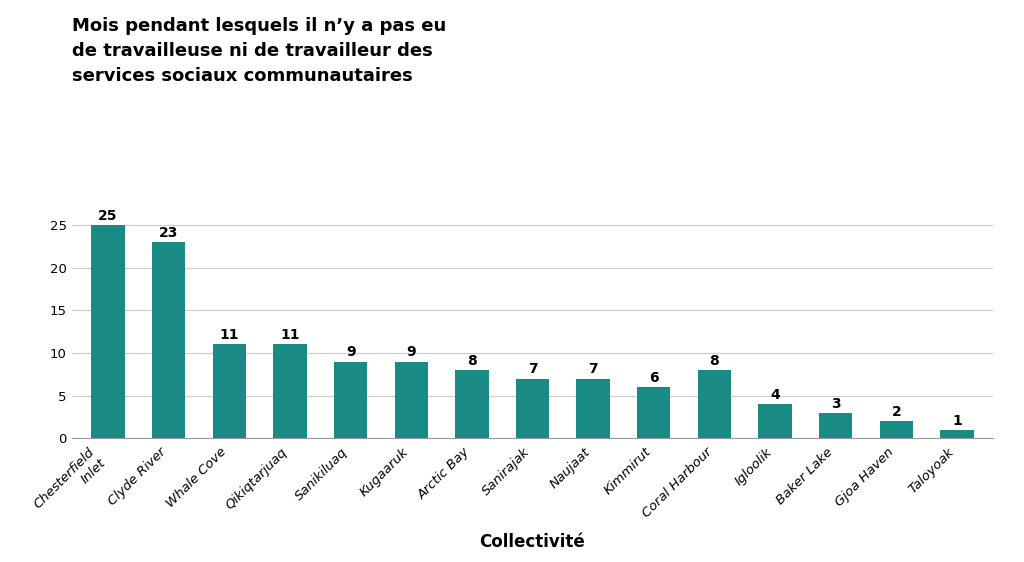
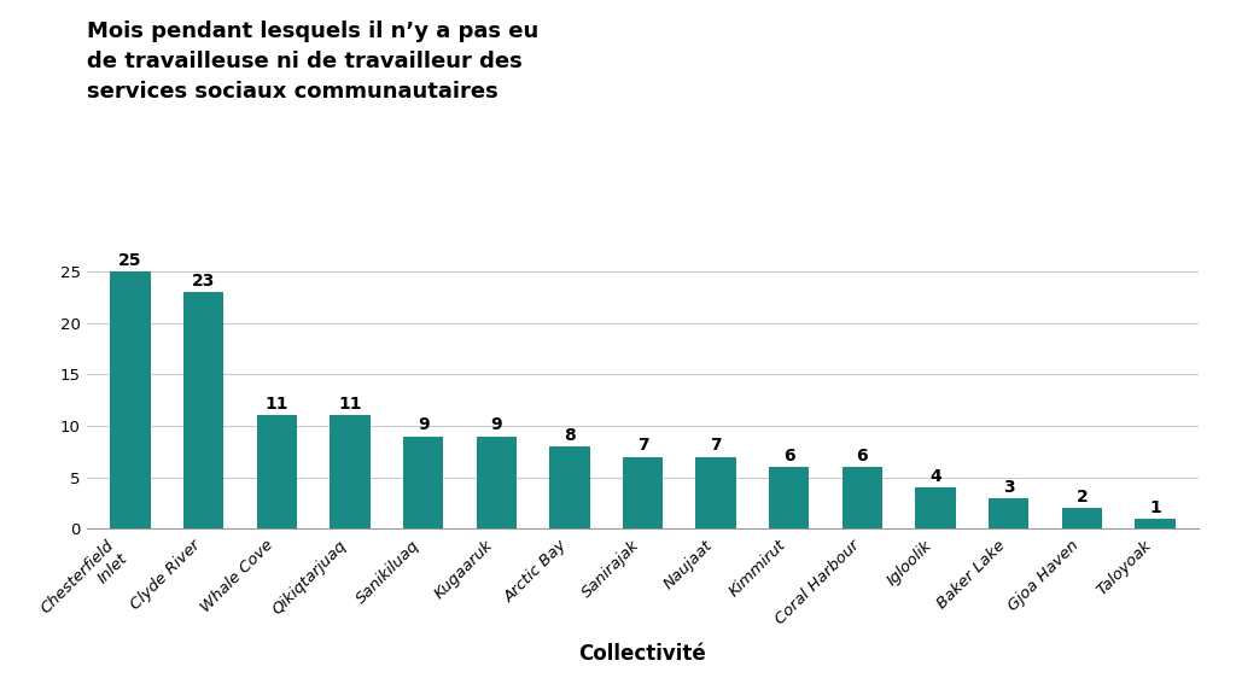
Coral Harbour: 8 -> 6
